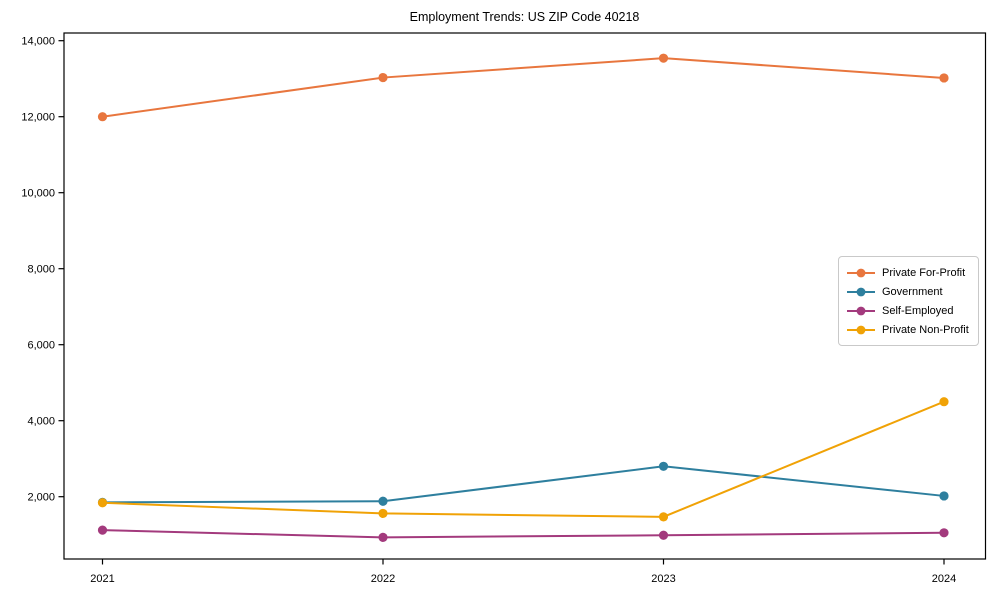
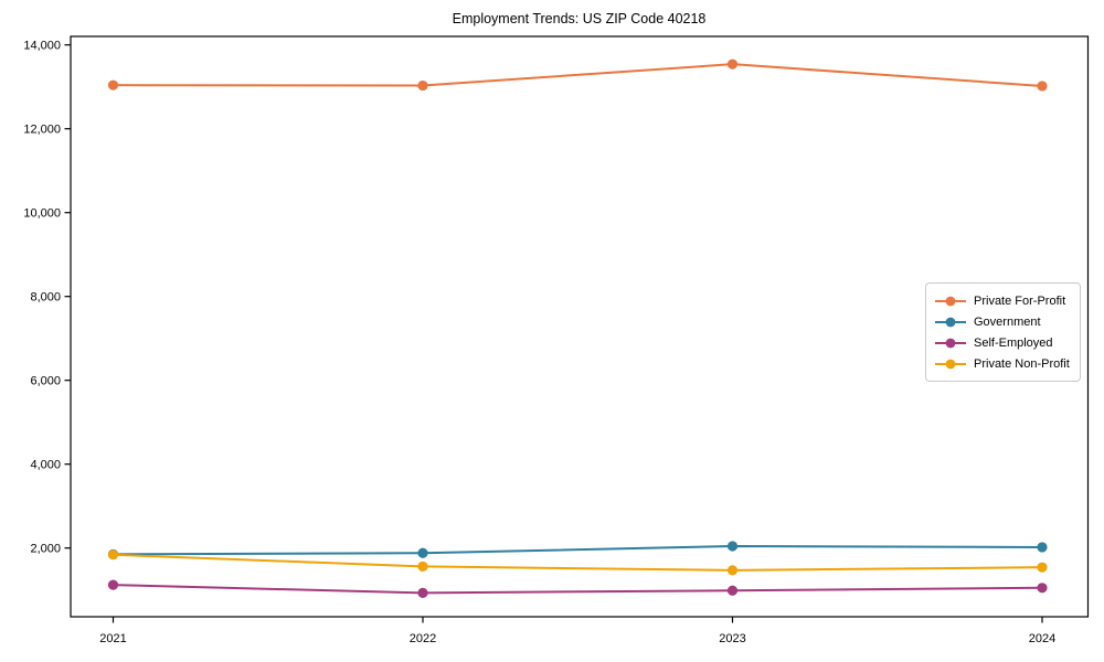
Private For-Profit/2021: 12000 -> 13000
Government/2023: 2800 -> 2000
Private Non-Profit/2024: 4500 -> 1500
